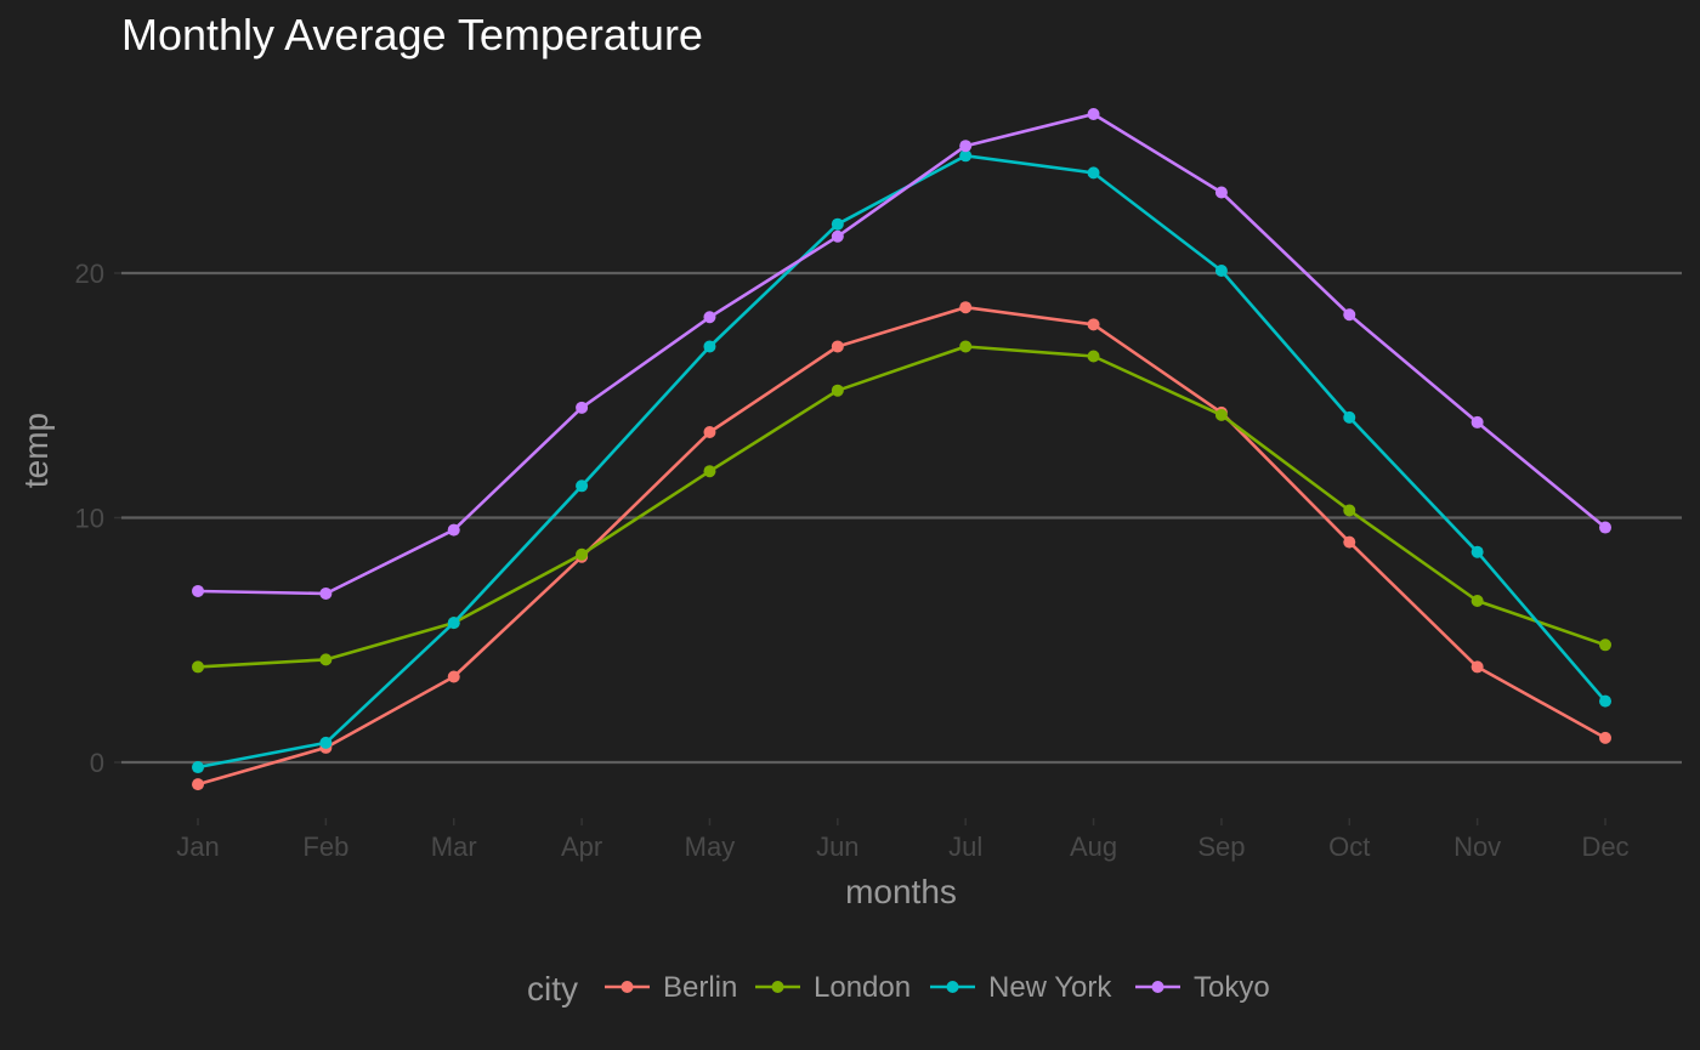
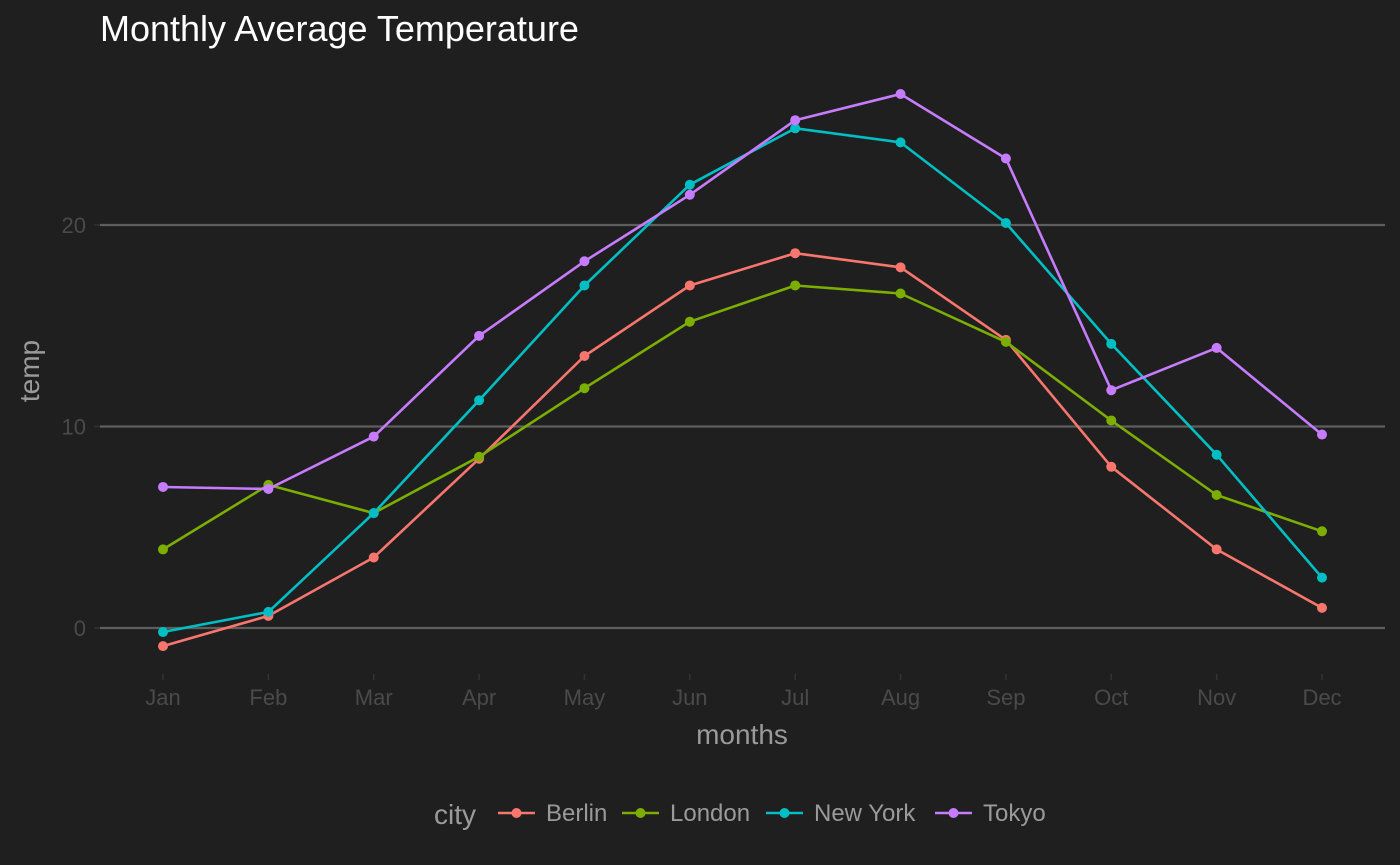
London/Feb: 4.2 -> 7.1
Berlin/Oct: 9.0 -> 8.0
Tokyo/Oct: 18.3 -> 11.8
